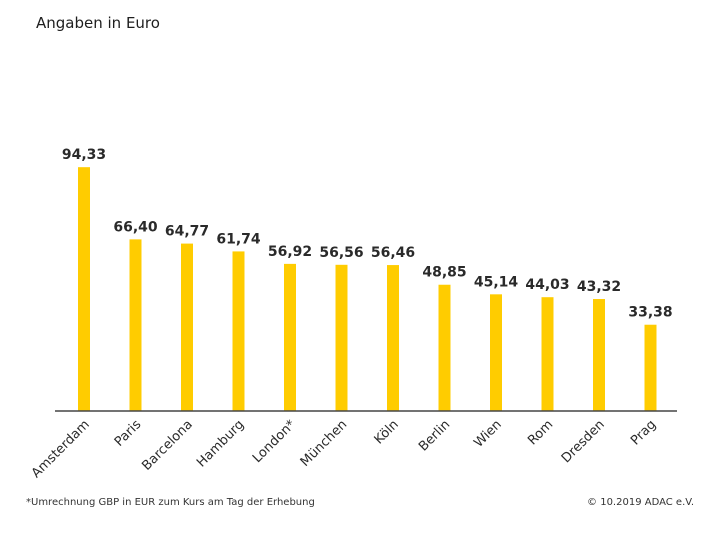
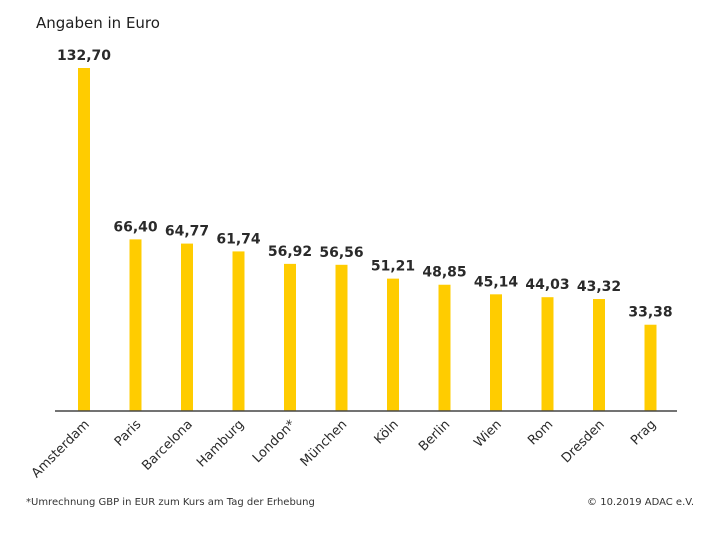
Amsterdam: 94,33 -> 132,70
Köln: 56,46 -> 51,21
